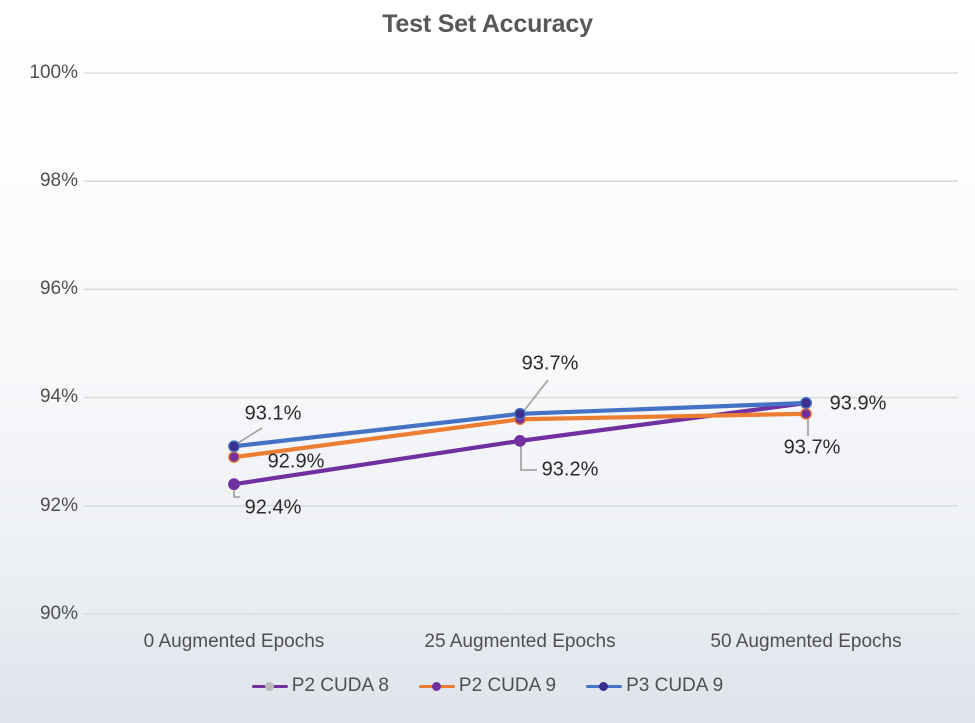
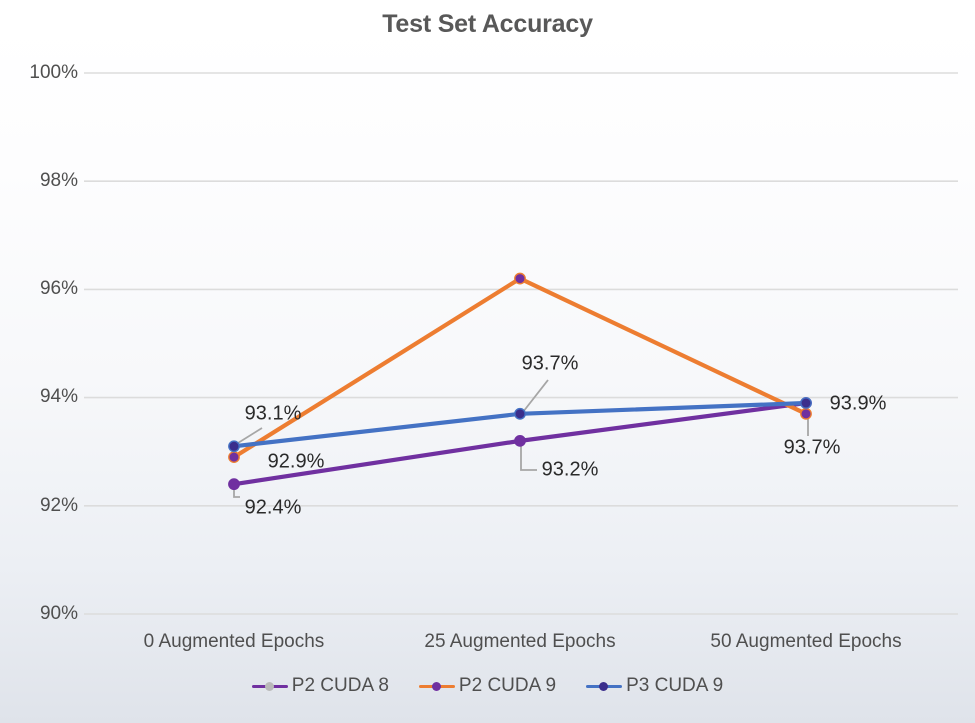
P2 CUDA 9/25 Augmented Epochs: 93.6% -> 96.2%
